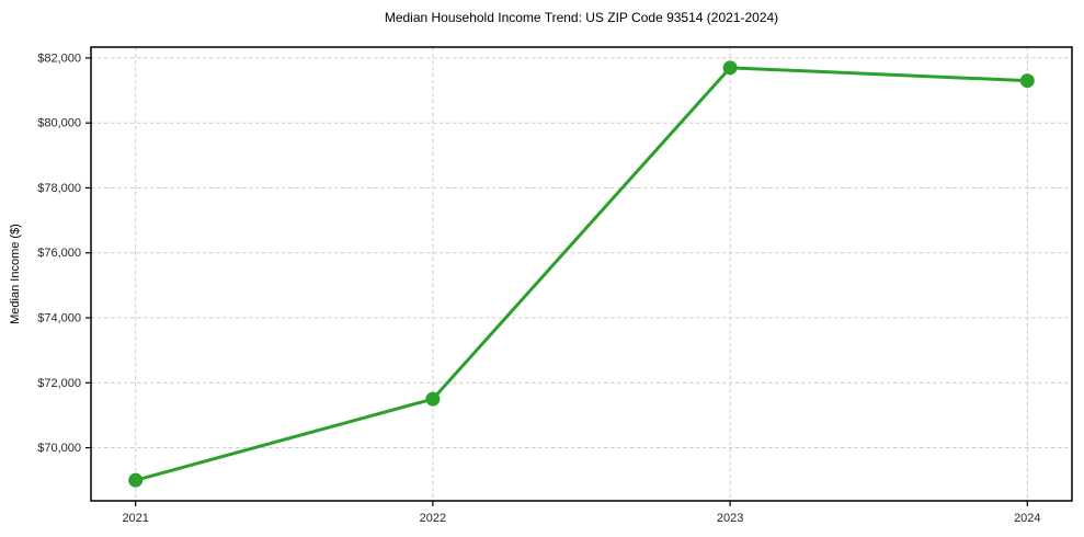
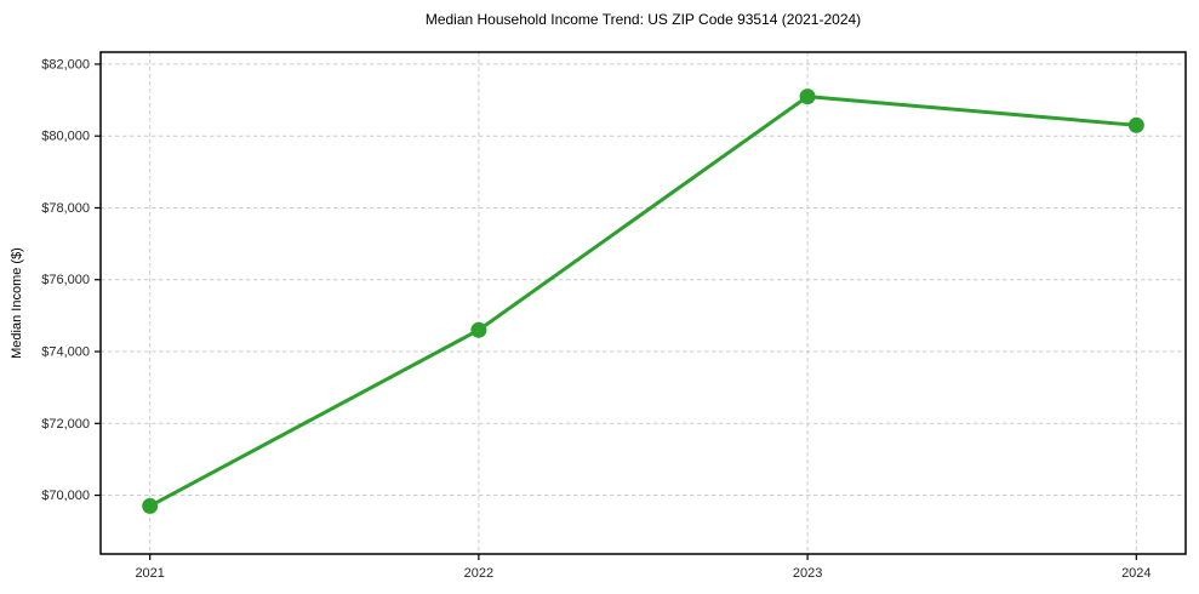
2021: $69000 -> $69700
2022: $71500 -> $74600
2023: $81700 -> $81100
2024: $81300 -> $80300
